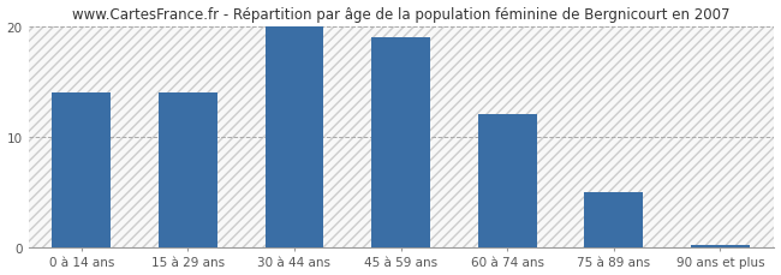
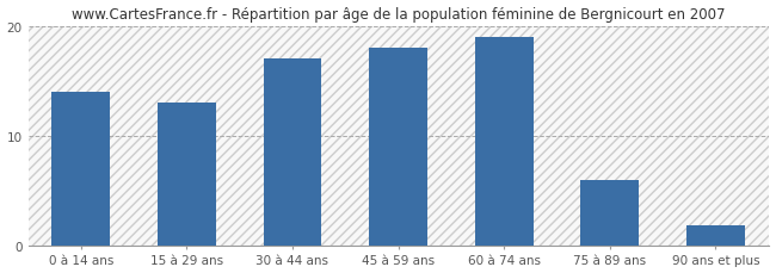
15 à 29 ans: 14.0 -> 13.0
30 à 44 ans: 20.0 -> 17.0
45 à 59 ans: 19.0 -> 18.0
60 à 74 ans: 12.0 -> 19.0
75 à 89 ans: 5.0 -> 6.0
90 ans et plus: 0.2 -> 1.8
